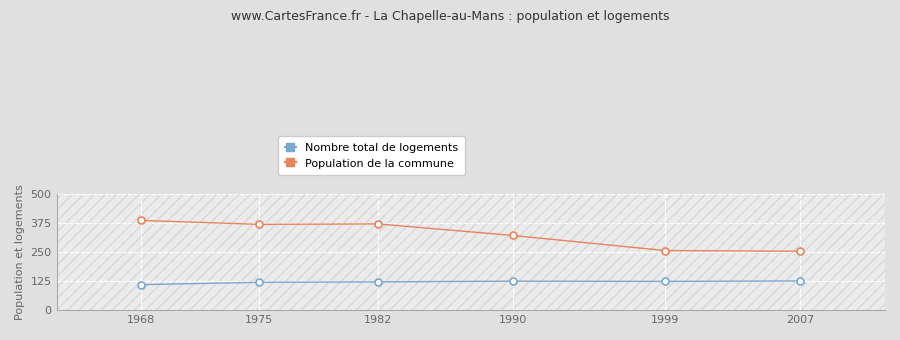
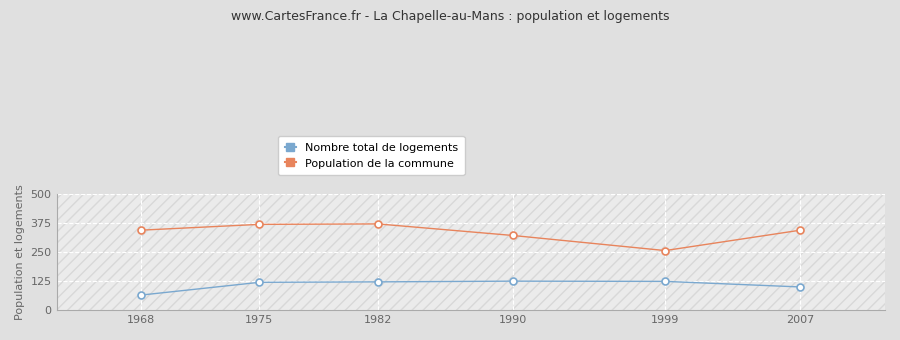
Nombre total de logements/1968: 110 -> 65
Population de la commune/1968: 387 -> 345
Nombre total de logements/2007: 126 -> 100
Population de la commune/2007: 254 -> 345
